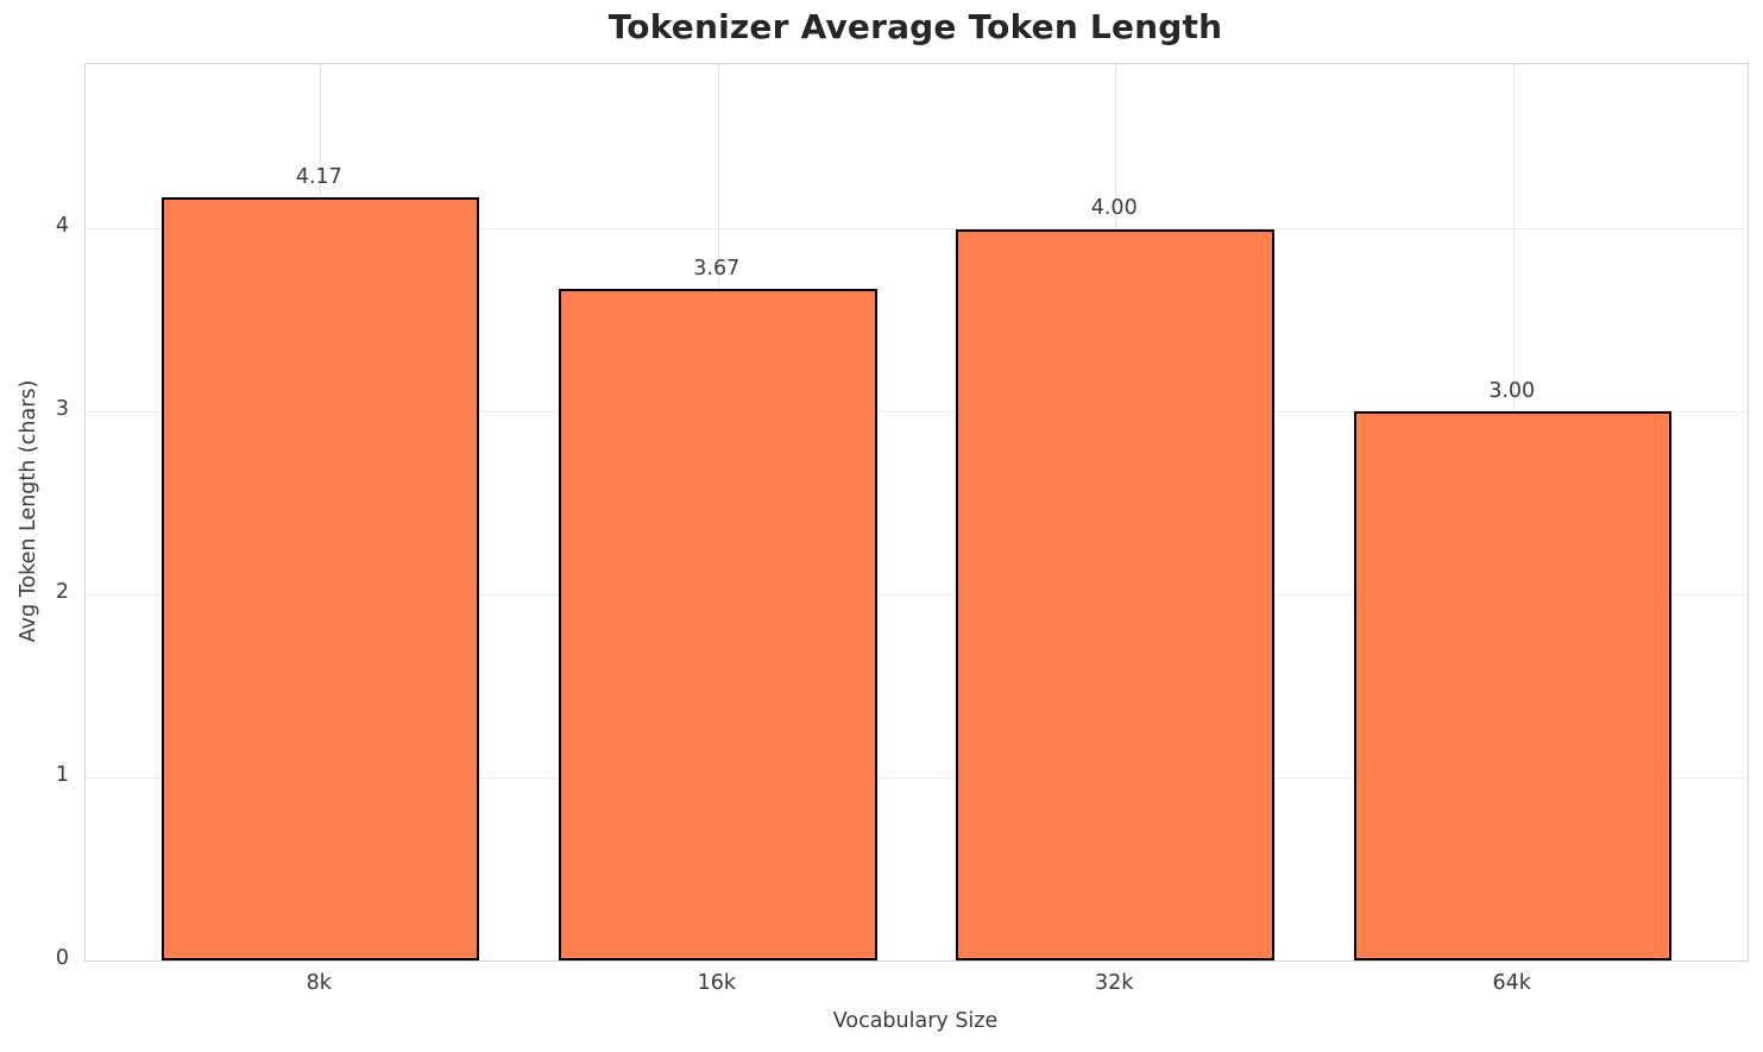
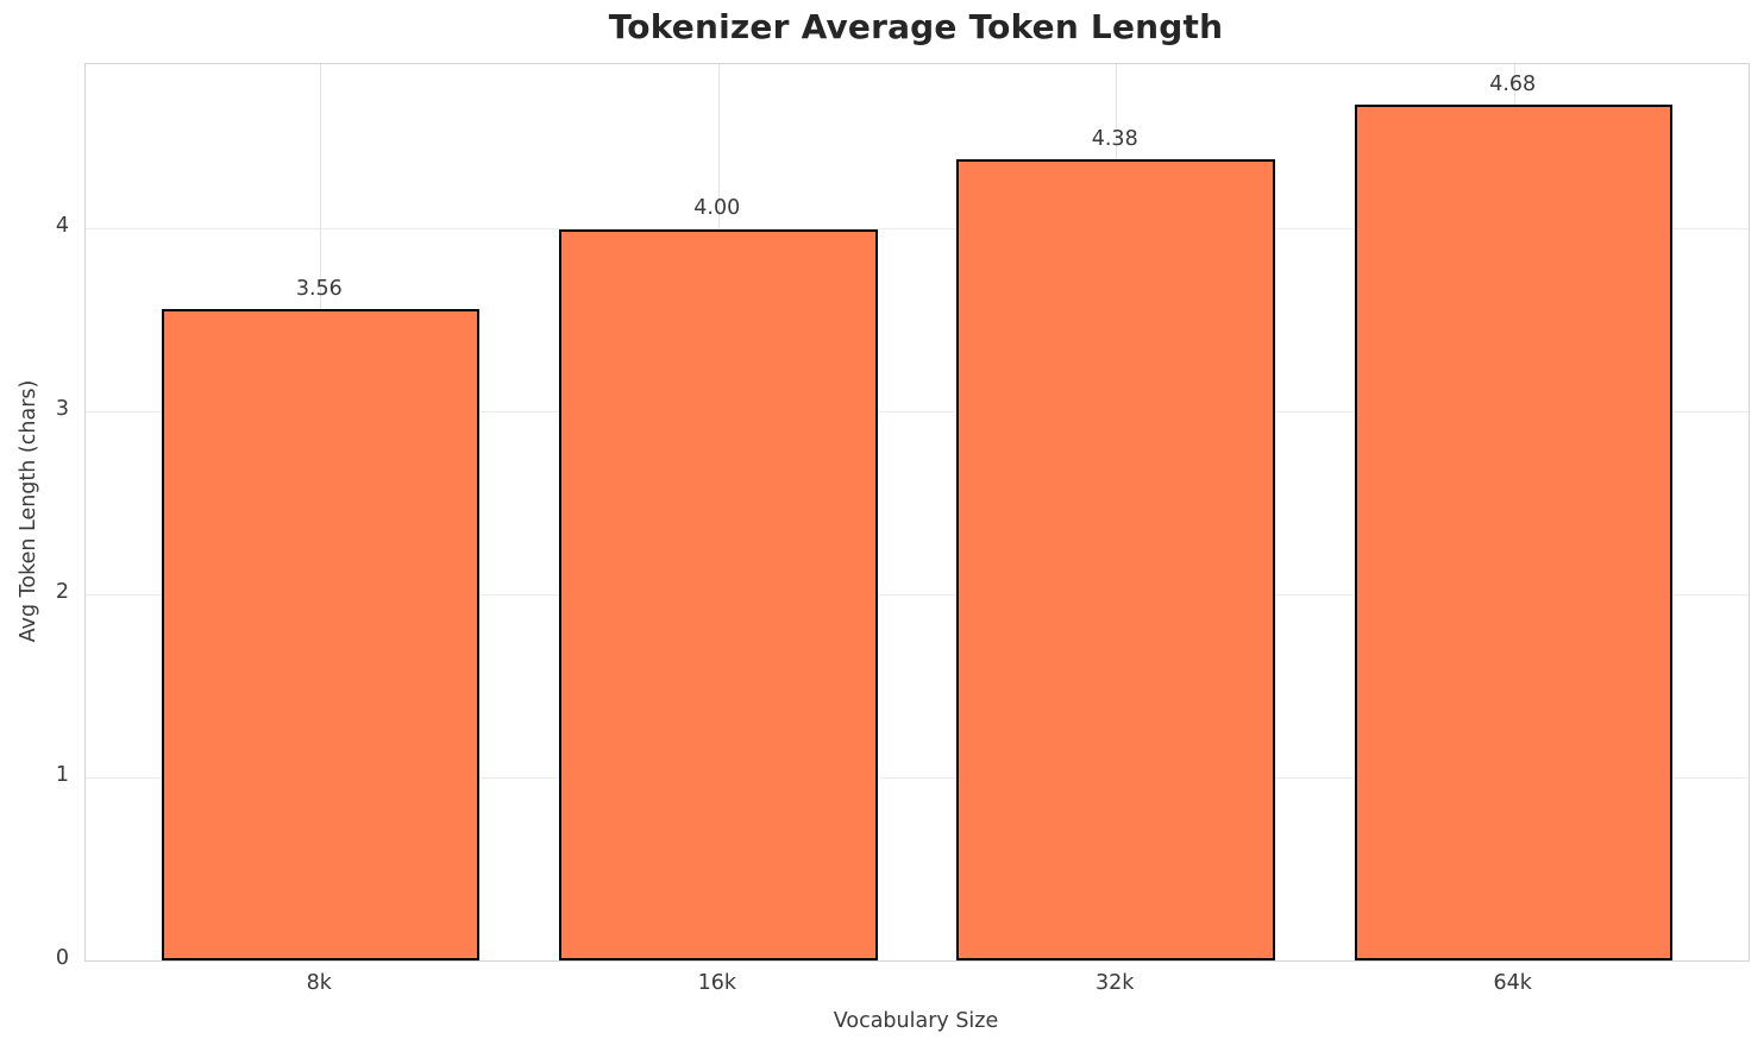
8k: 4.17 -> 3.56
16k: 3.67 -> 4.00
32k: 4.00 -> 4.38
64k: 3.00 -> 4.68
